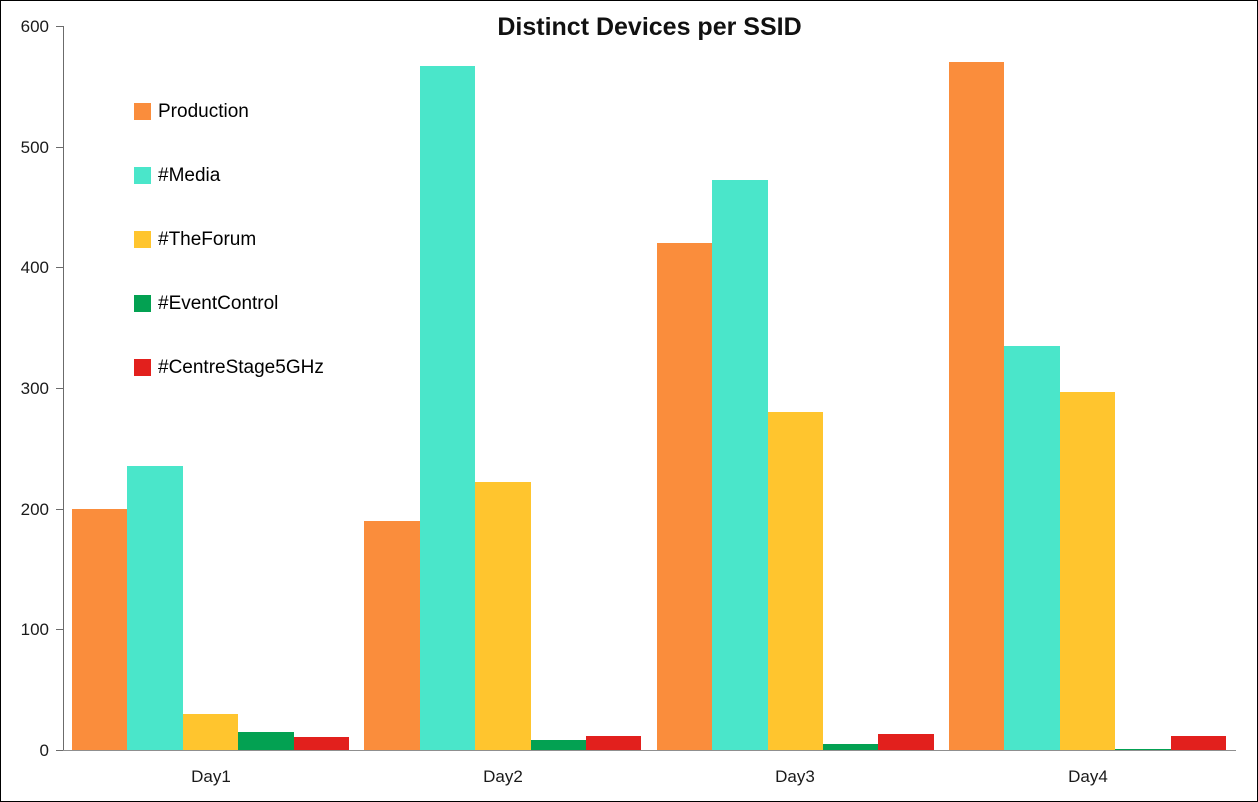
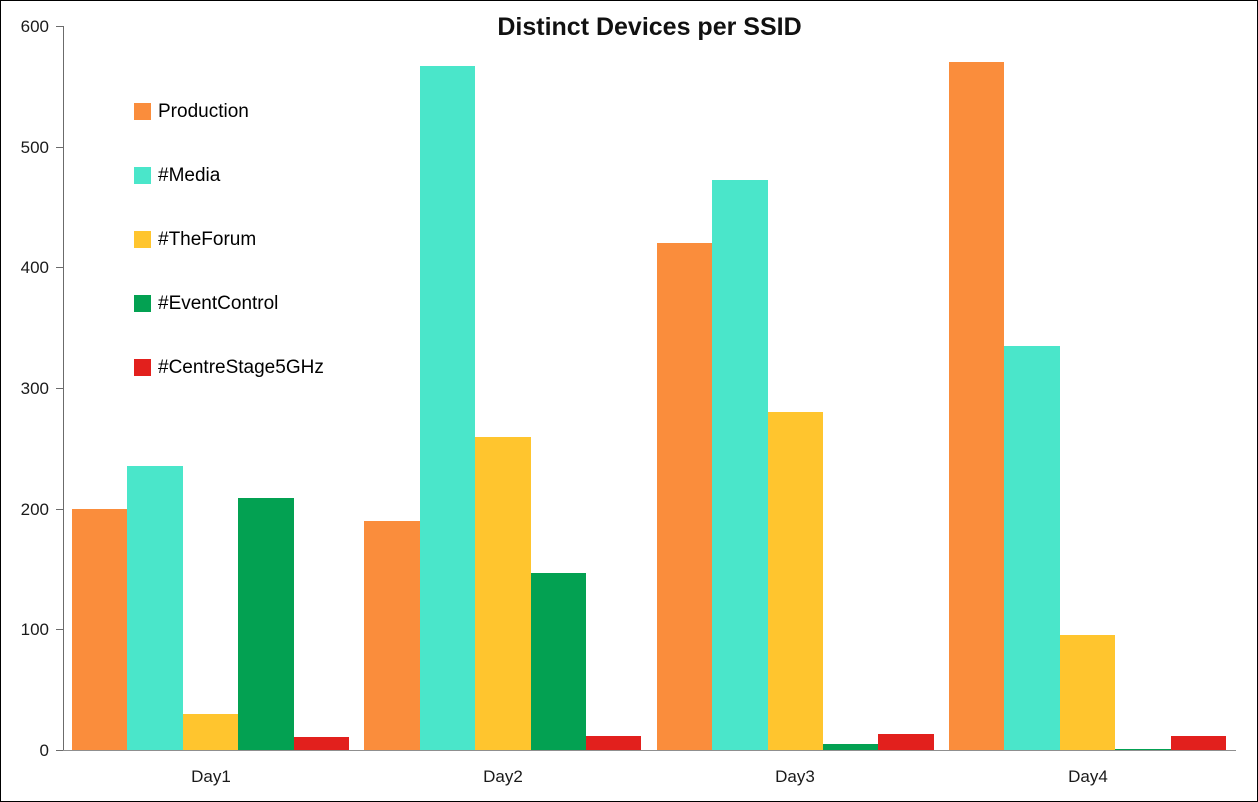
#EventControl/Day1: 15 -> 209
#TheForum/Day2: 222 -> 259
#EventControl/Day2: 8 -> 147
#TheForum/Day4: 297 -> 95
